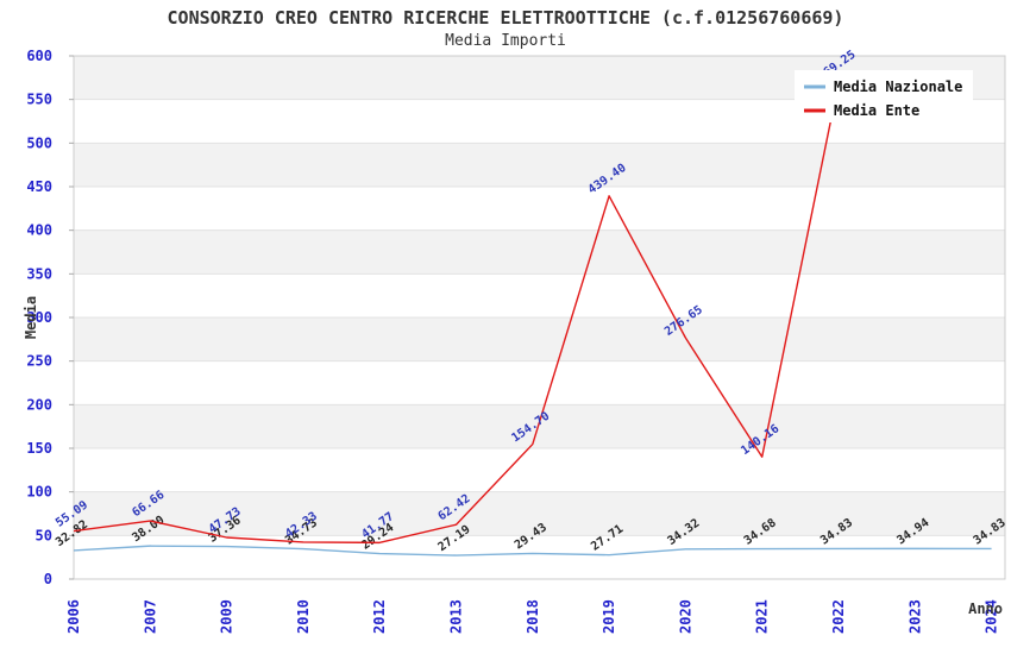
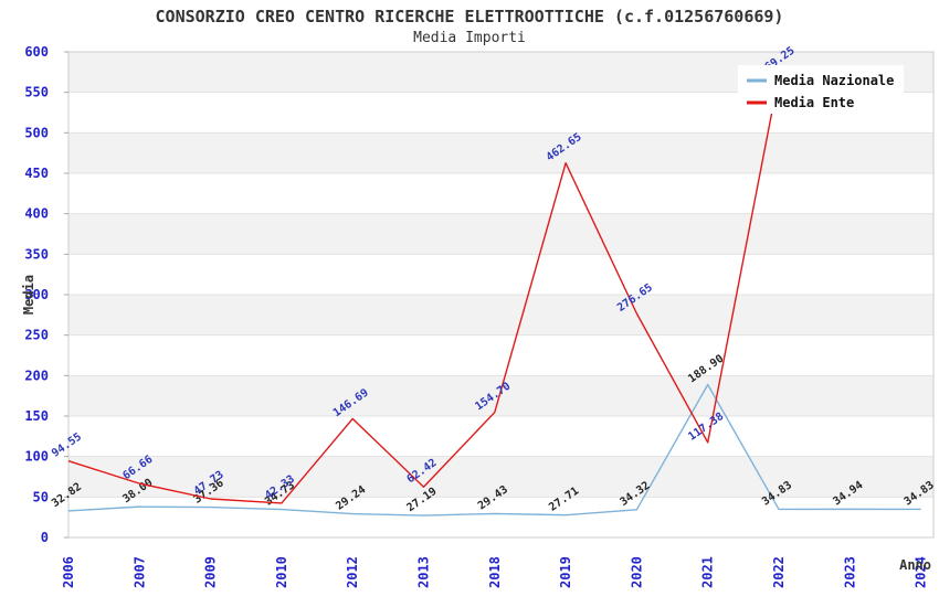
Media Ente/2006: 55.09 -> 94.55
Media Ente/2012: 41.77 -> 146.69
Media Ente/2019: 439.40 -> 462.65
Media Nazionale/2021: 34.68 -> 188.90
Media Ente/2021: 140.16 -> 117.38
